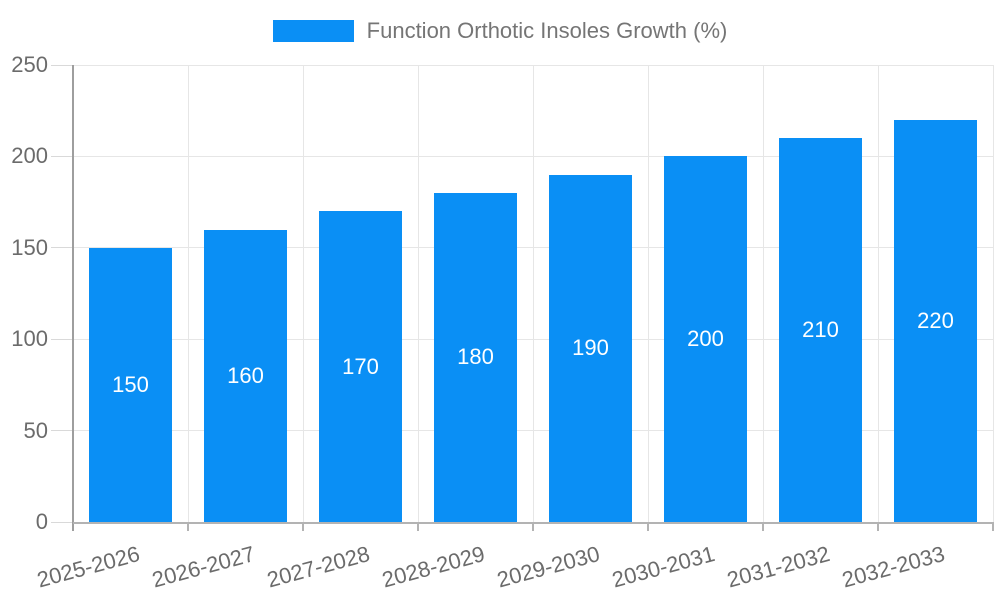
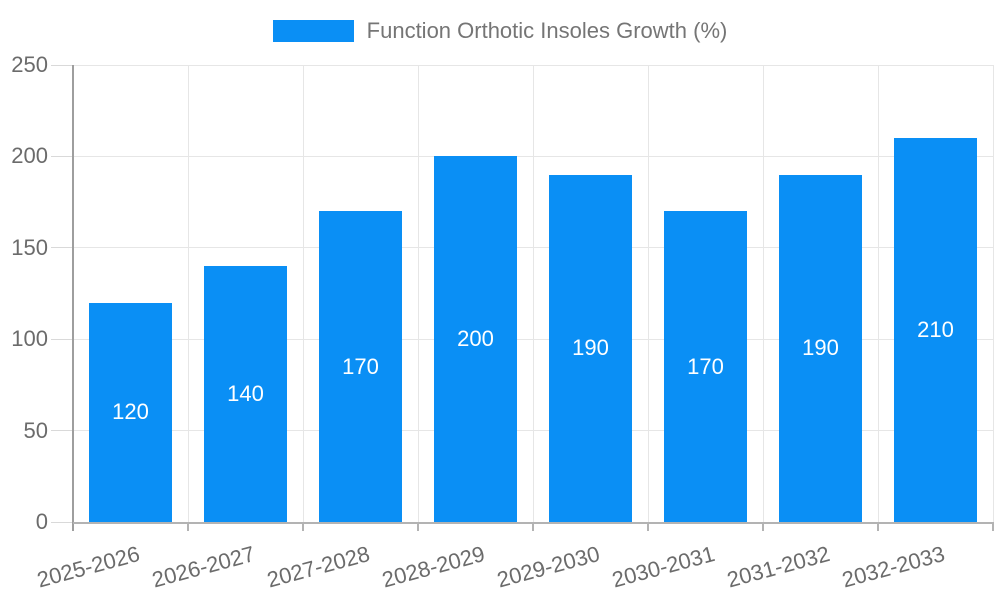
2025-2026: 150 -> 120
2026-2027: 160 -> 140
2028-2029: 180 -> 200
2030-2031: 200 -> 170
2031-2032: 210 -> 190
2032-2033: 220 -> 210
